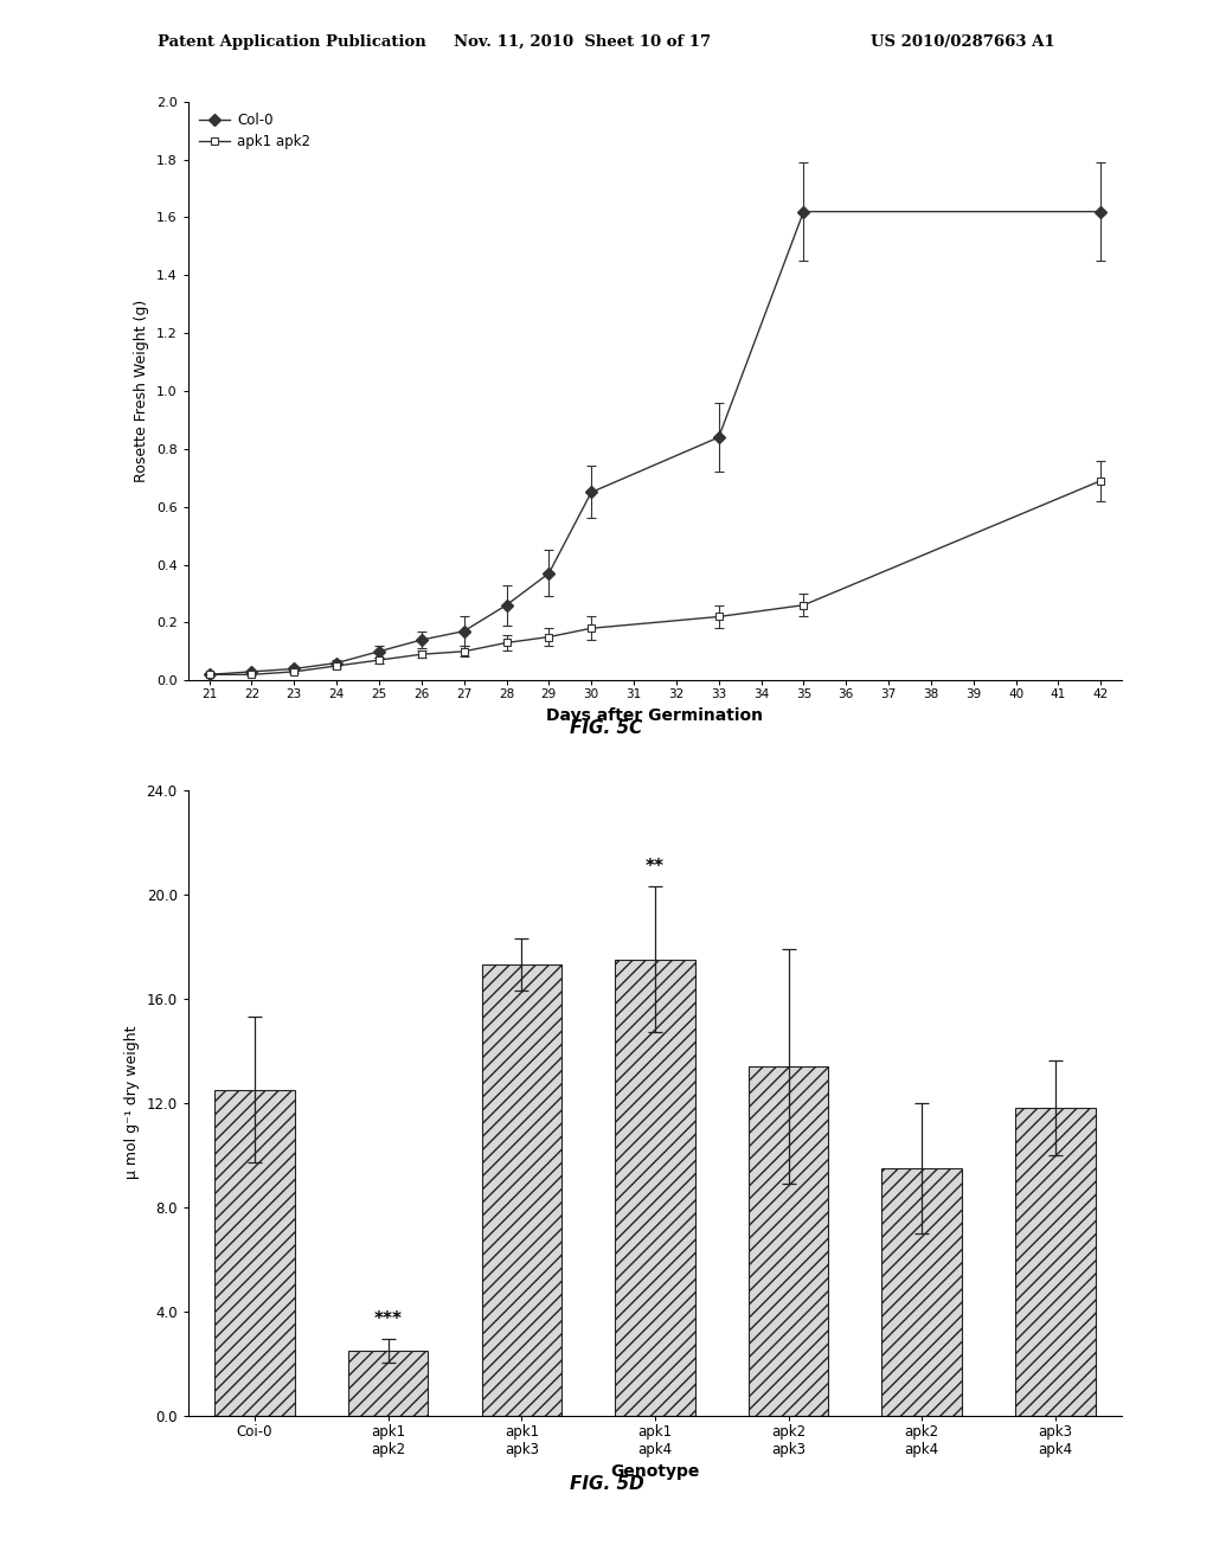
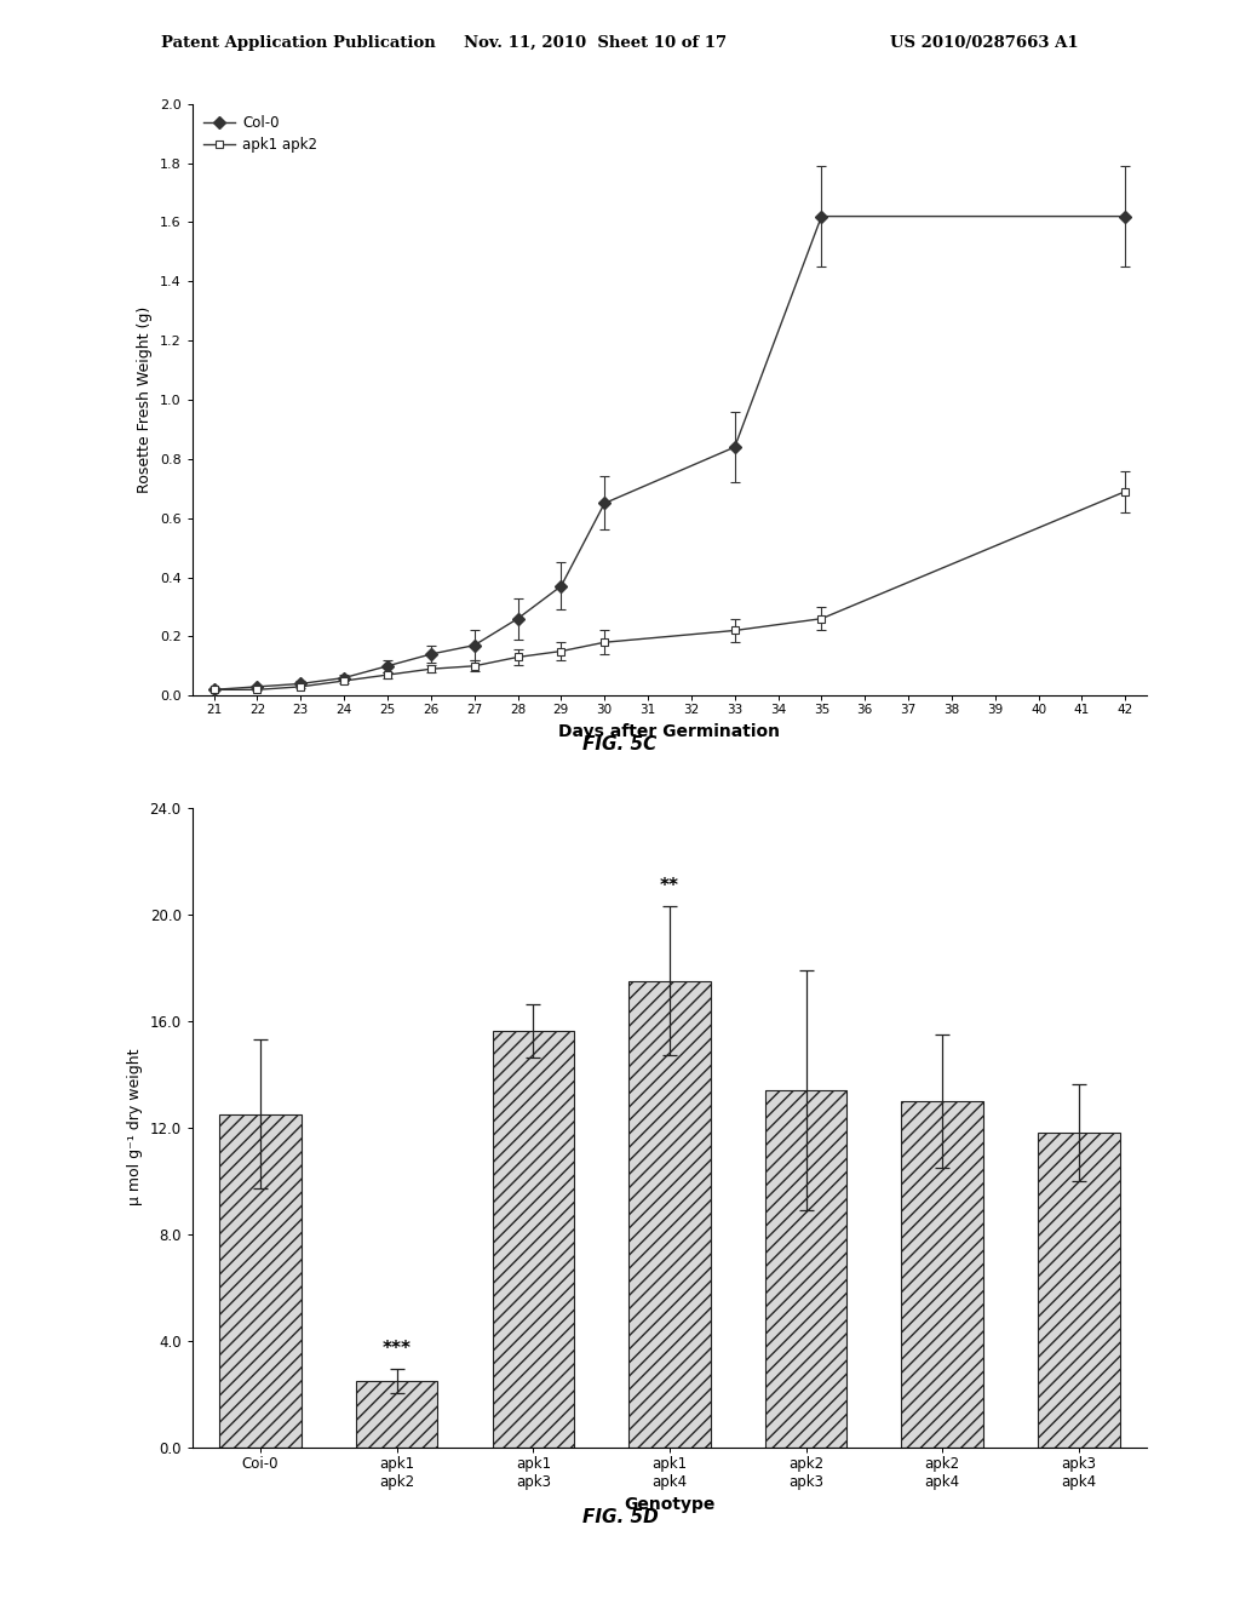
apk1 apk3: 17.3 -> 15.6
apk2 apk4: 9.5 -> 13.0
